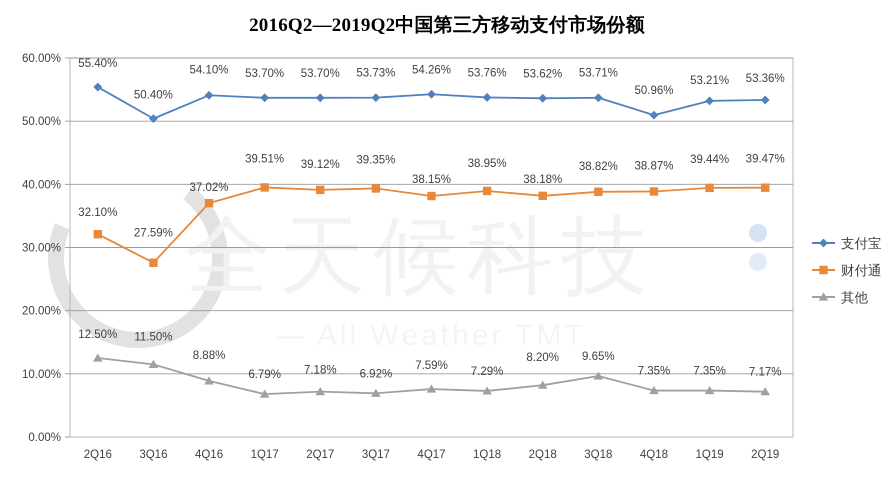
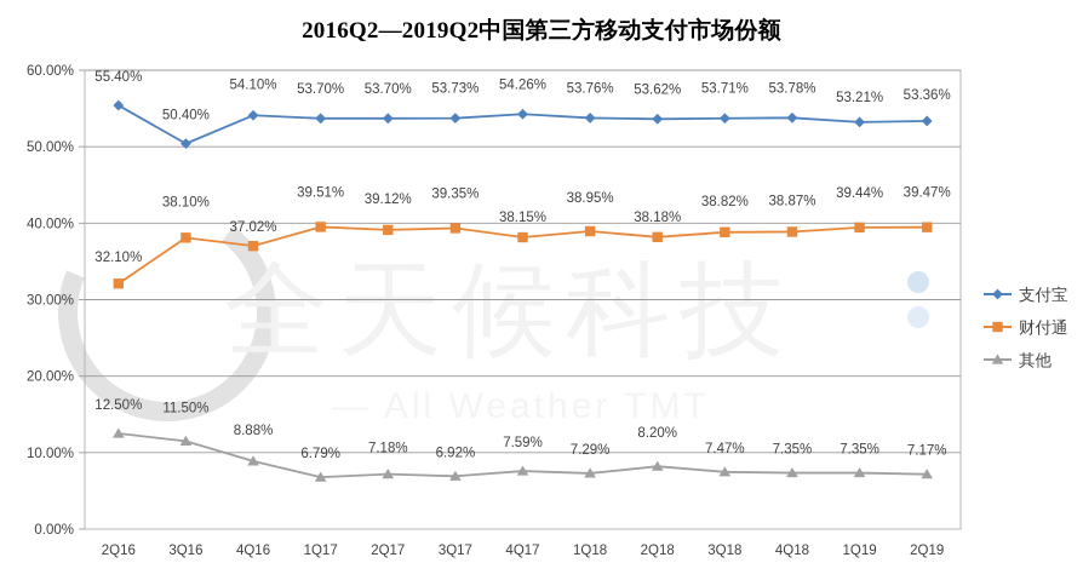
财付通/3Q16: 27.59% -> 38.10%
其他/3Q18: 9.65% -> 7.47%
支付宝/4Q18: 50.96% -> 53.78%
